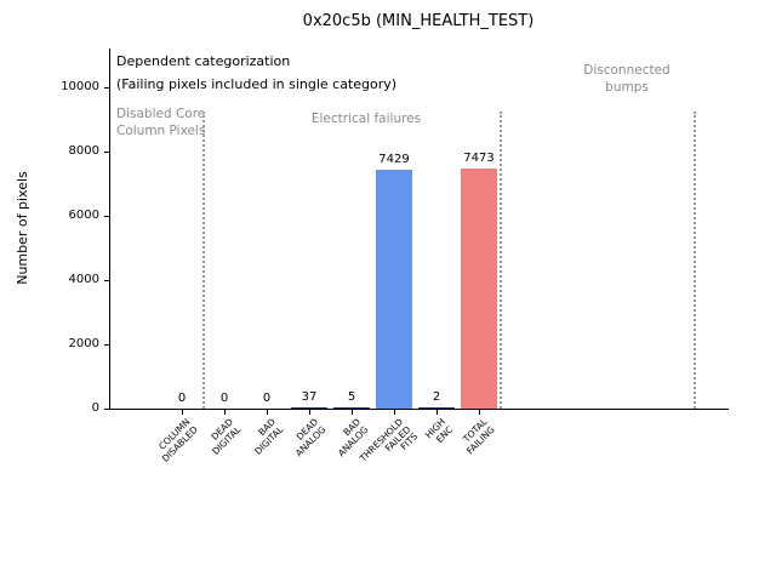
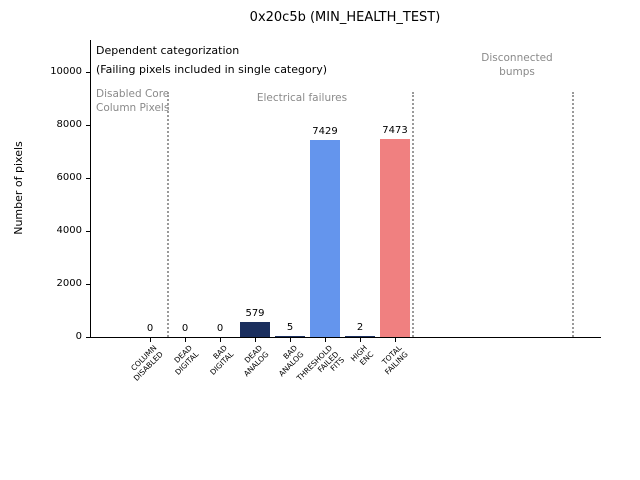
DEAD ANALOG: 37 -> 579
